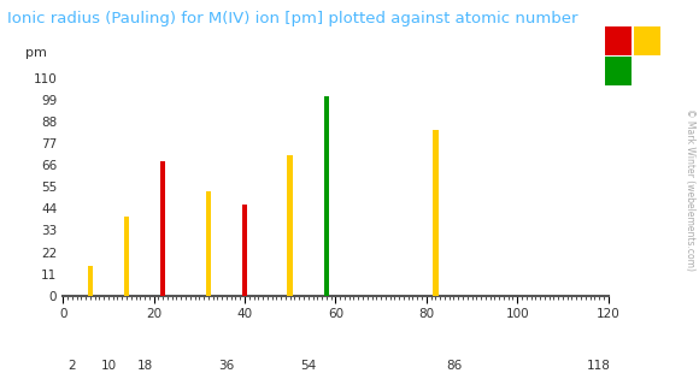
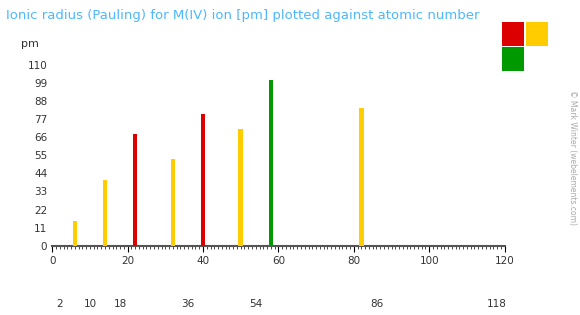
40: 46 -> 80
